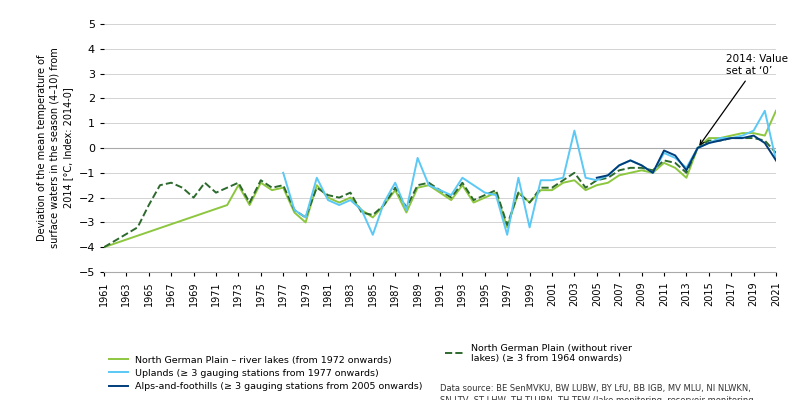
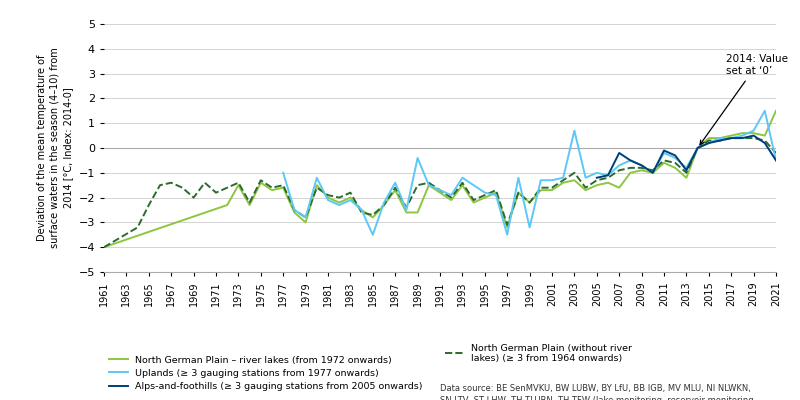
North German Plain – river lakes (from 1972 onwards)/1989: -1.6 -> -2.6
Uplands (≥ 3 gauging stations from 1977 onwards)/2005: -1.3 -> -1.0
North German Plain – river lakes (from 1972 onwards)/2007: -1.1 -> -1.6
Alps-and-foothills (≥ 3 gauging stations from 2005 onwards)/2007: -0.7 -> -0.2
